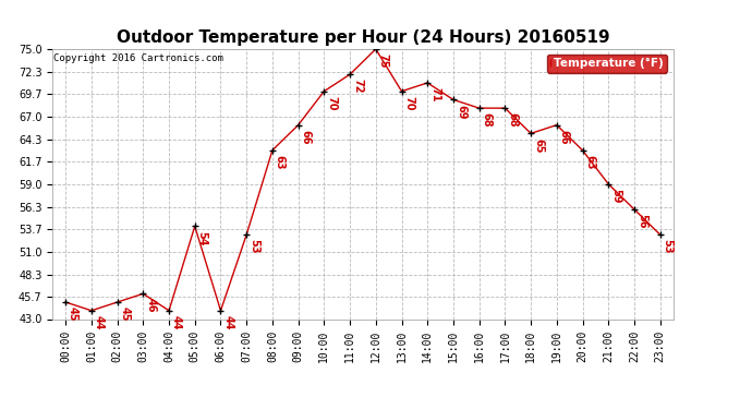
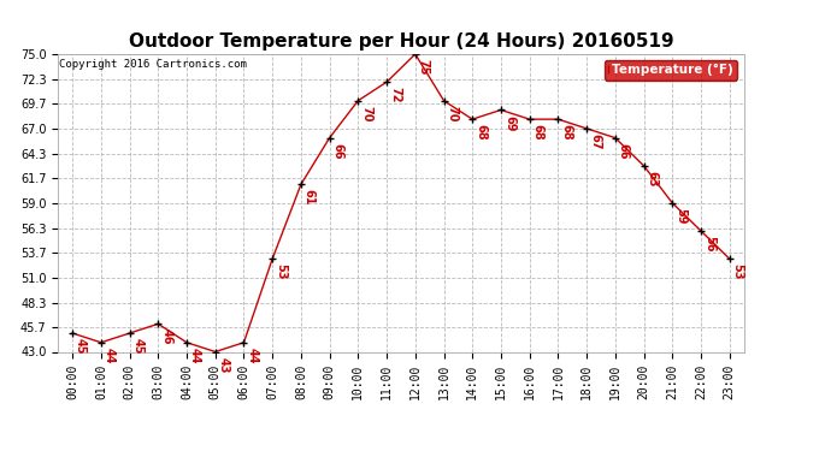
05:00: 54 -> 43
08:00: 63 -> 61
14:00: 71 -> 68
18:00: 65 -> 67
